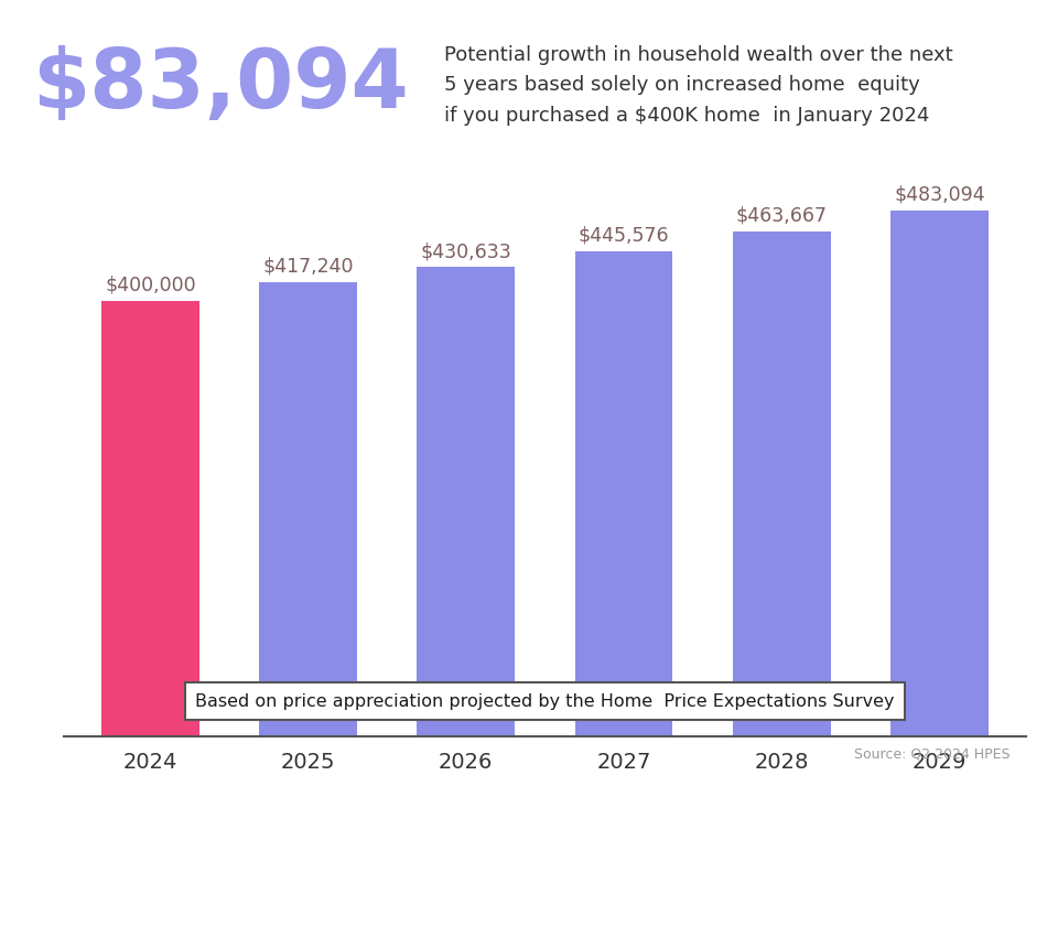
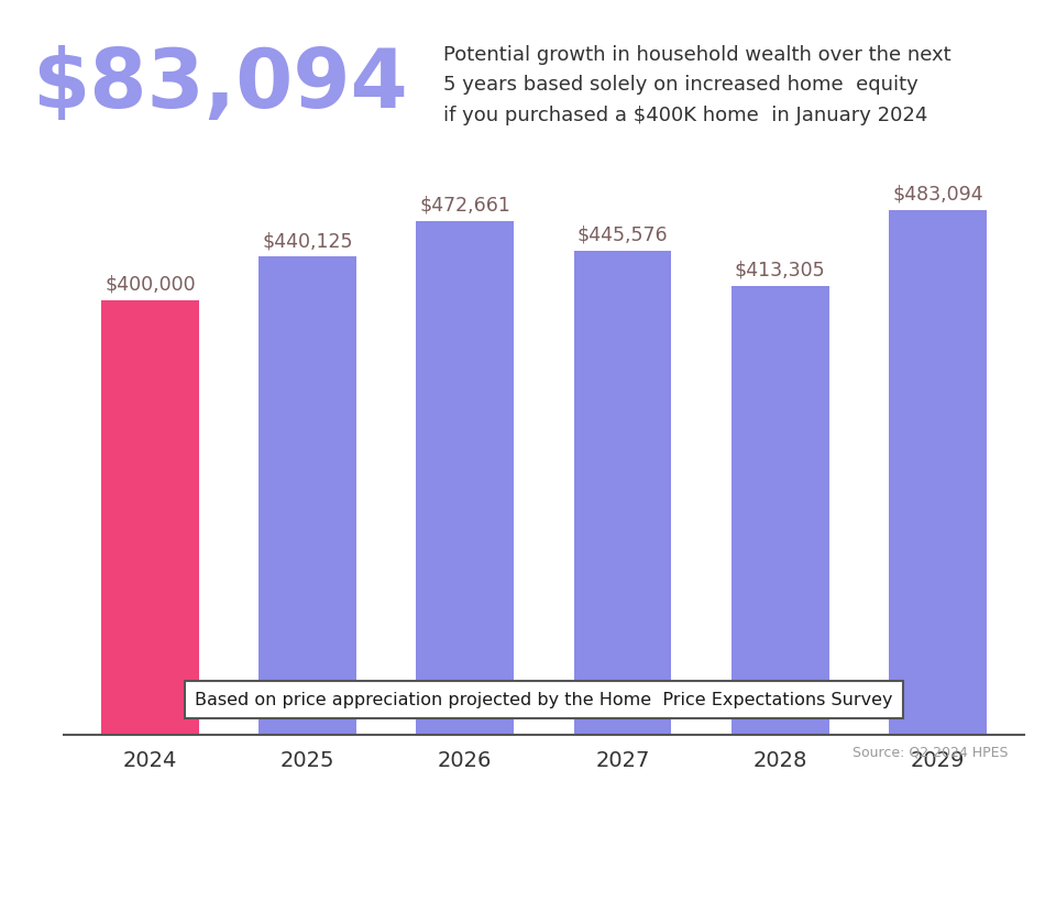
2025: $417,240 -> $440,125
2026: $430,633 -> $472,661
2028: $463,667 -> $413,305
